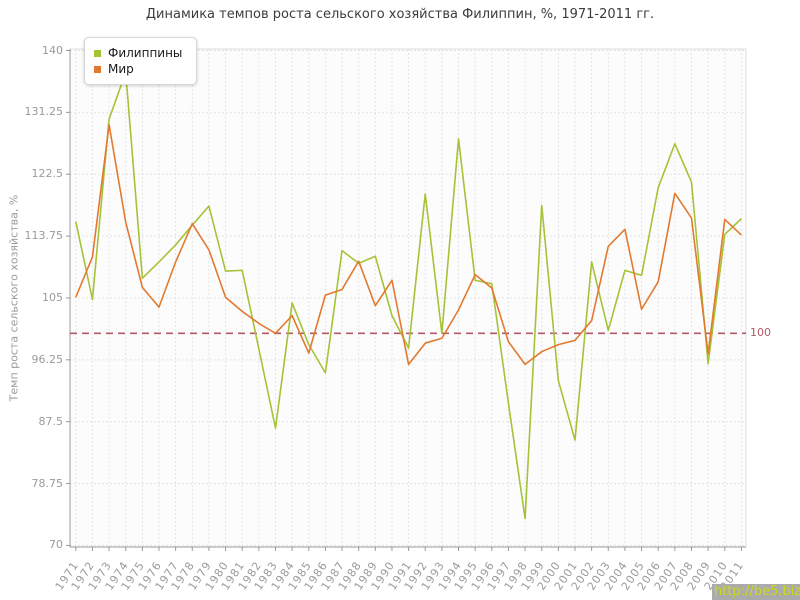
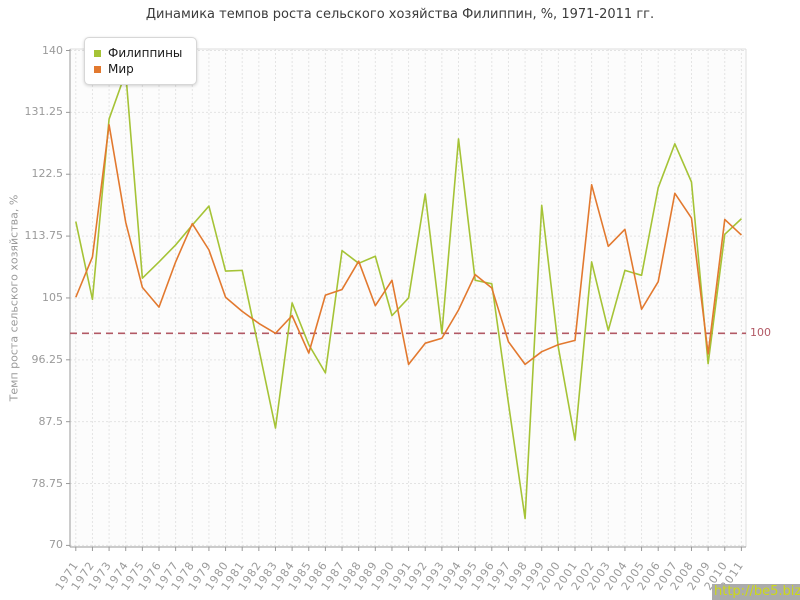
Филиппины/1991: 98 -> 105
Филиппины/2000: 93 -> 98
Мир/2002: 102 -> 121
